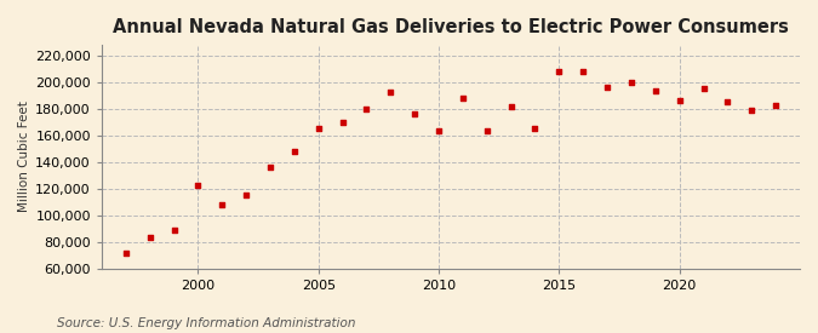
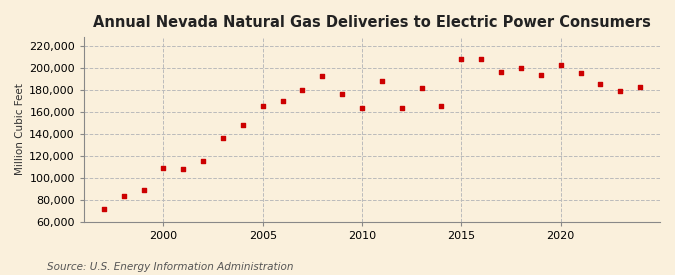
2000: 122,000 -> 109,000
2020: 186,000 -> 202,000
